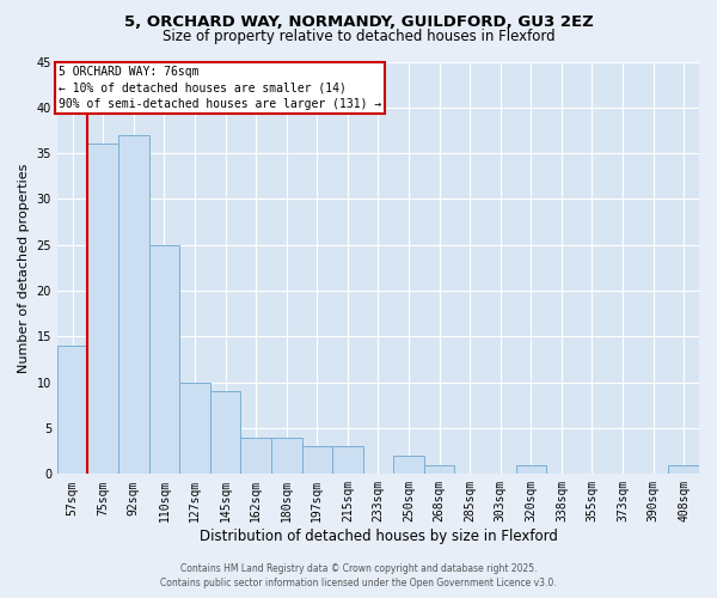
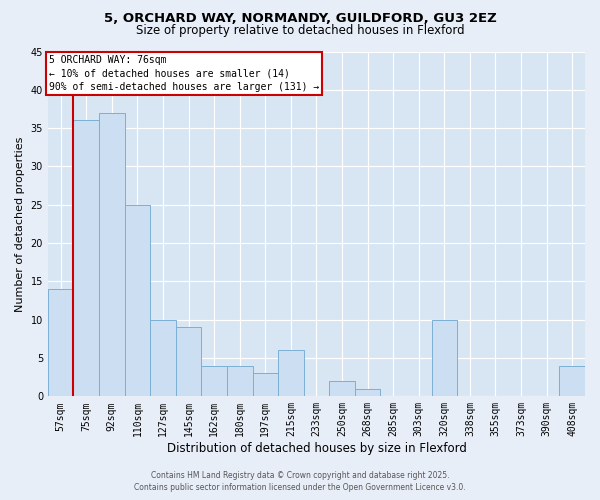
215sqm: 3 -> 6
320sqm: 1 -> 10
408sqm: 1 -> 4
